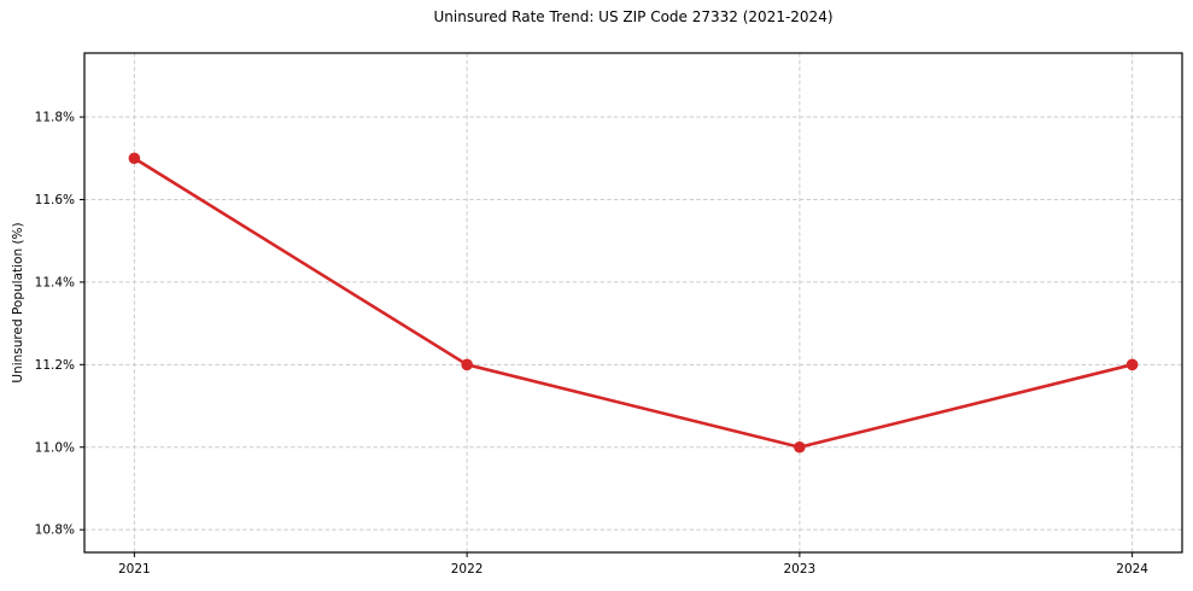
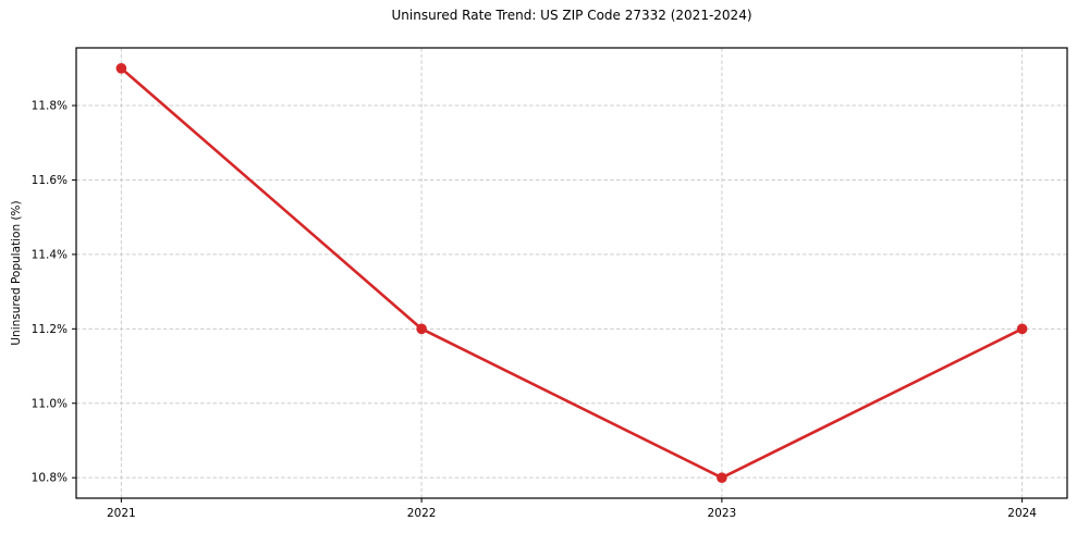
2021: 11.7% -> 11.9%
2023: 11.0% -> 10.8%
